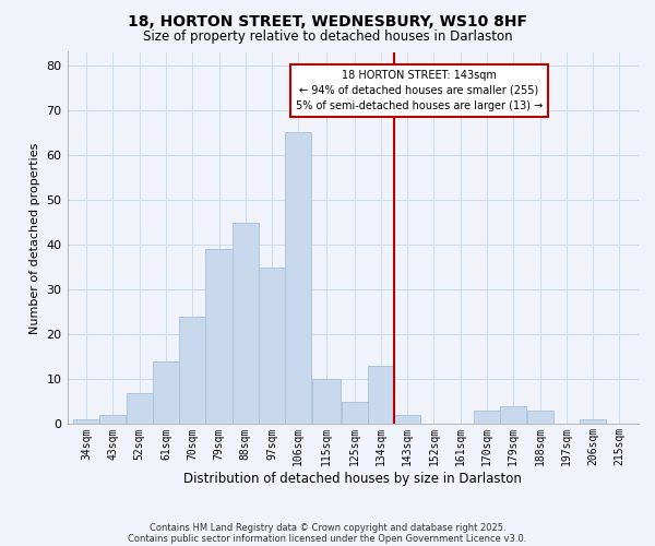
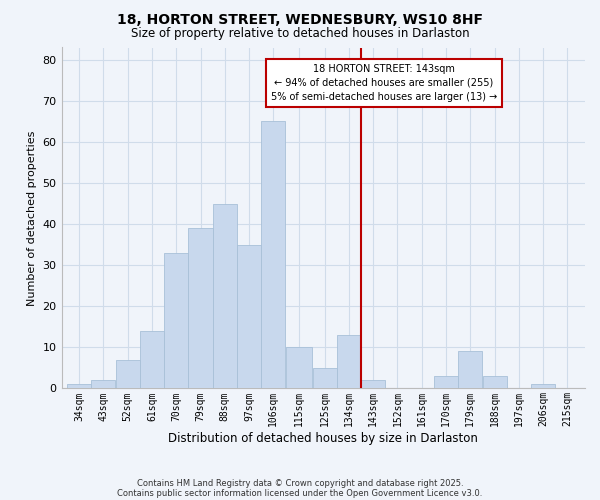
70sqm: 24 -> 33
179sqm: 4 -> 9
